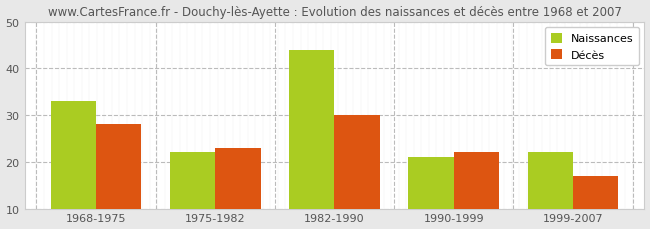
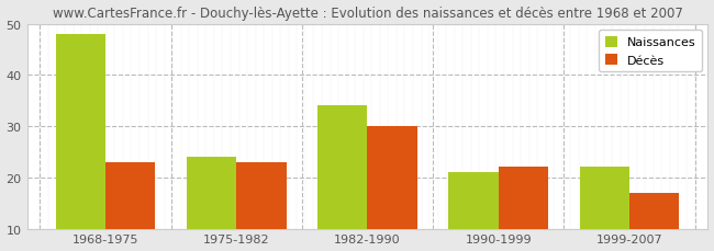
Naissances/1968-1975: 33 -> 48
Décès/1968-1975: 28 -> 23
Naissances/1975-1982: 22 -> 24
Naissances/1982-1990: 44 -> 34
